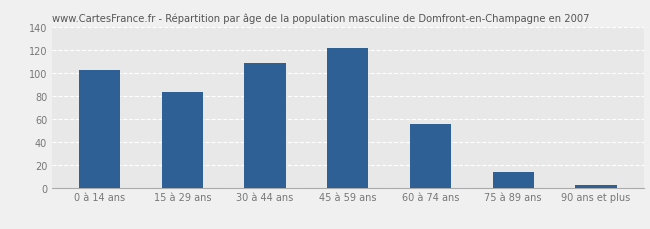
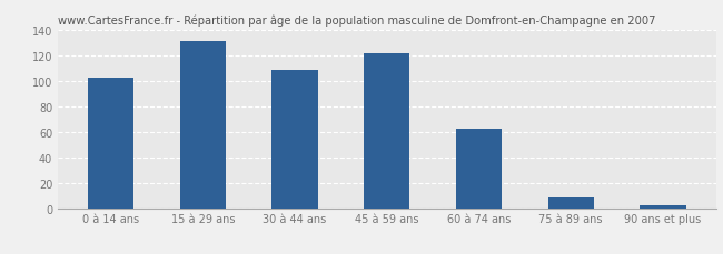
15 à 29 ans: 83 -> 131
60 à 74 ans: 55 -> 62
75 à 89 ans: 14 -> 8
